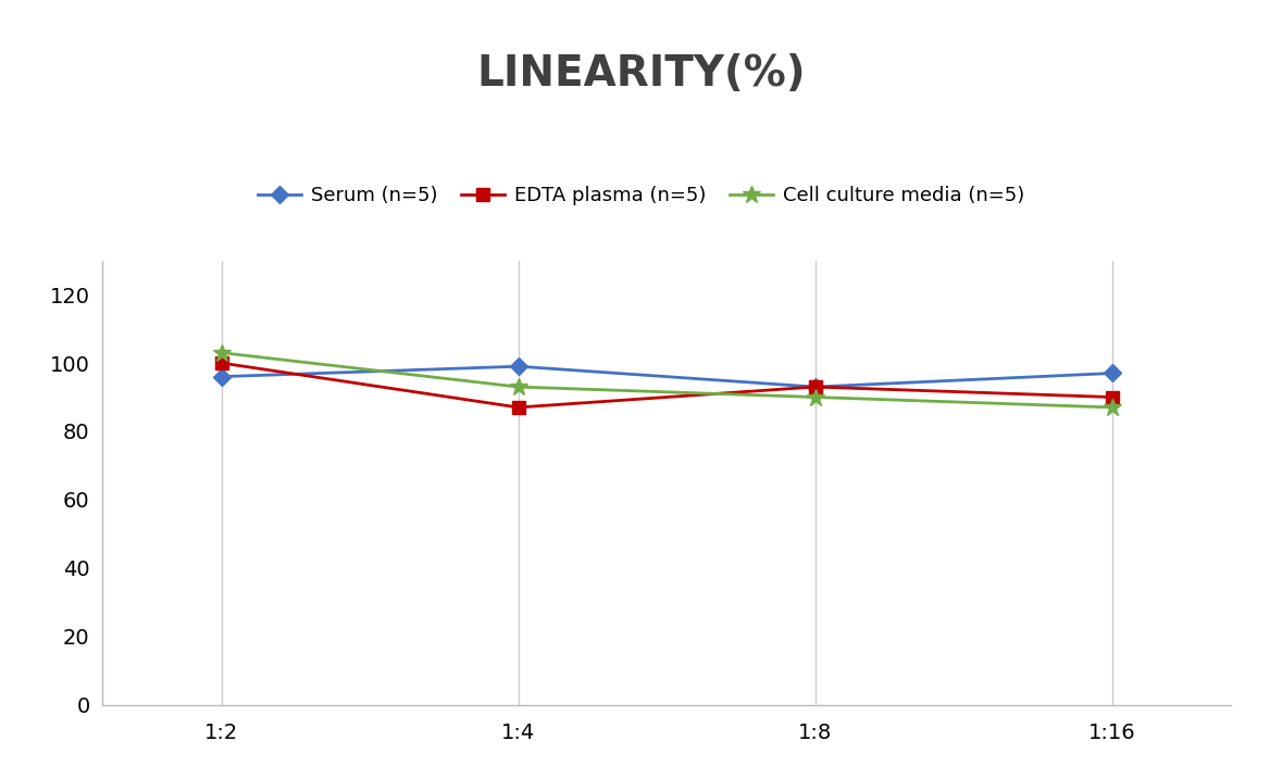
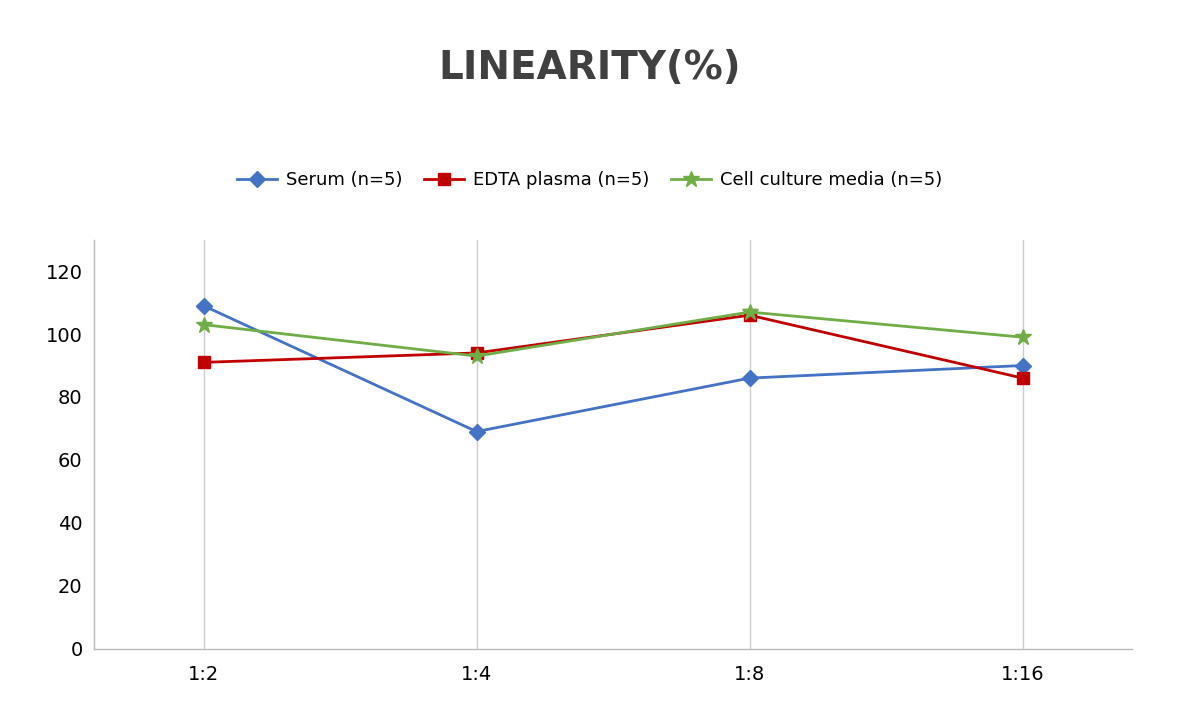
Serum (n=5)/1:2: 96 -> 109
EDTA plasma (n=5)/1:2: 100 -> 91
Serum (n=5)/1:4: 99 -> 69
EDTA plasma (n=5)/1:4: 87 -> 94
Serum (n=5)/1:8: 93 -> 86
EDTA plasma (n=5)/1:8: 93 -> 106
Cell culture media (n=5)/1:8: 90 -> 107
Serum (n=5)/1:16: 97 -> 90
EDTA plasma (n=5)/1:16: 90 -> 86
Cell culture media (n=5)/1:16: 87 -> 99
